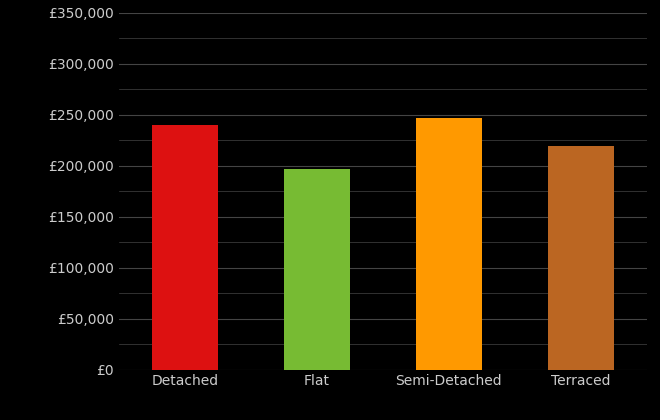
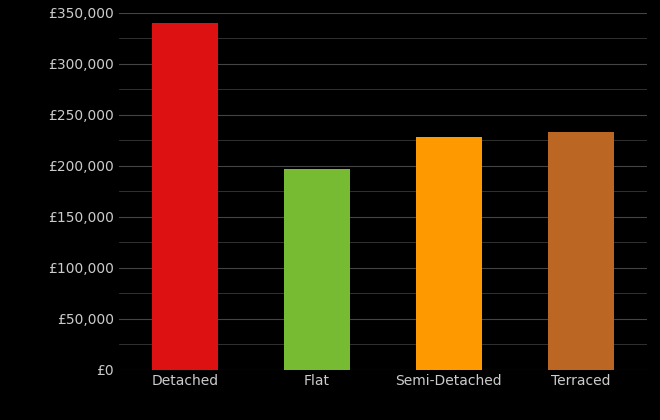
Detached: £240,000 -> £340,000
Semi-Detached: £247,000 -> £228,000
Terraced: £219,000 -> £233,000
